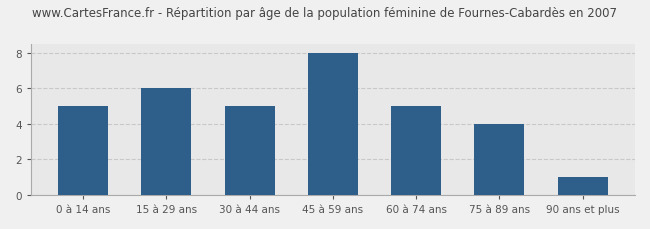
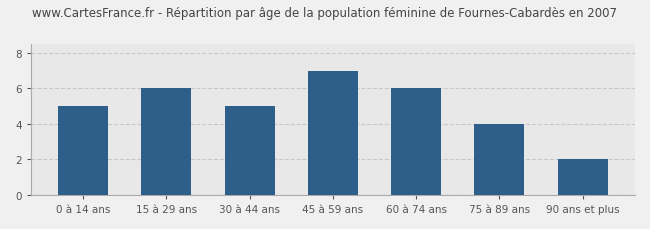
45 à 59 ans: 8 -> 7
60 à 74 ans: 5 -> 6
90 ans et plus: 1 -> 2
